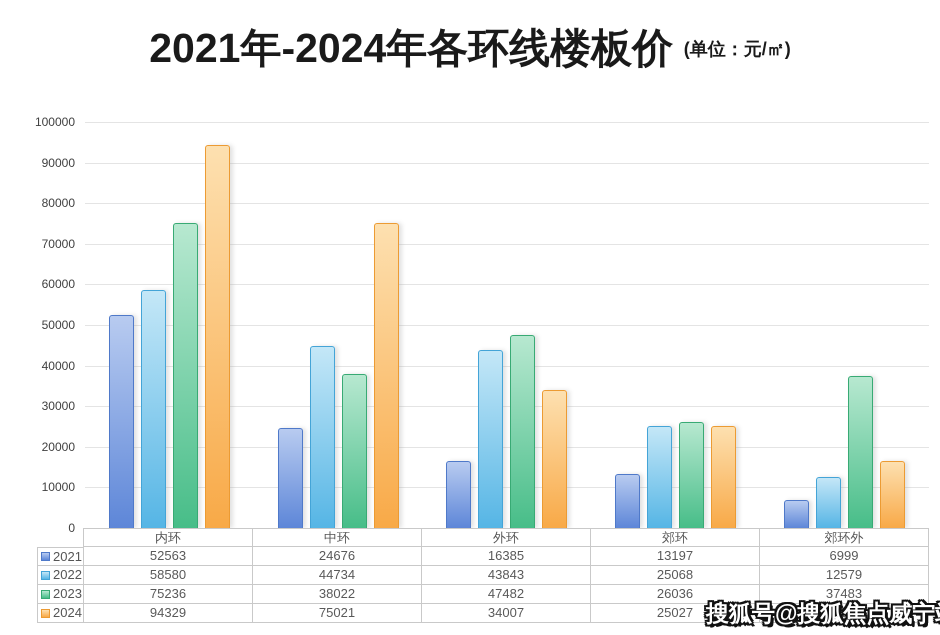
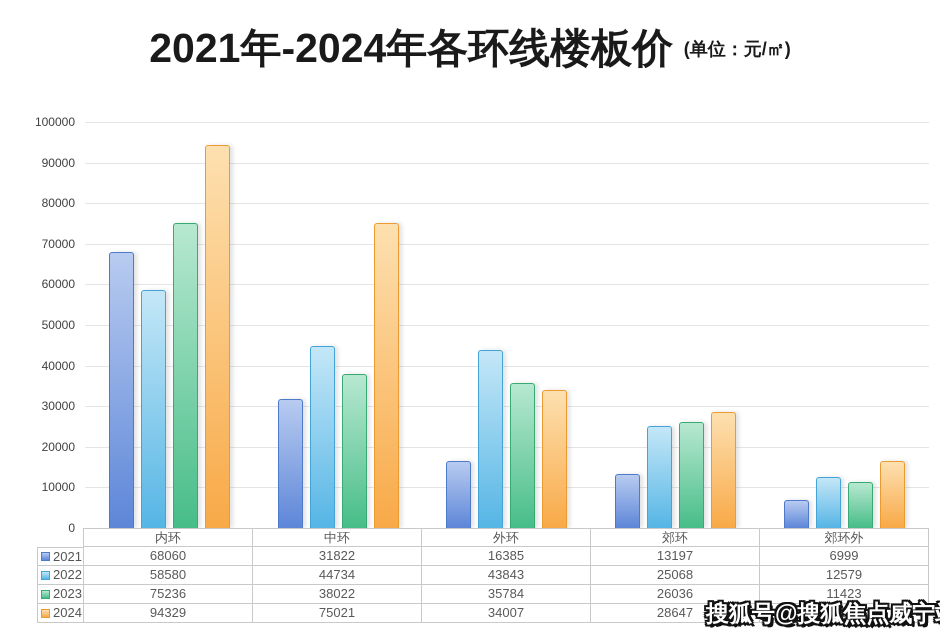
2021/内环: 52563 -> 68060
2021/中环: 24676 -> 31822
2023/外环: 47482 -> 35784
2024/郊环: 25027 -> 28647
2023/郊环外: 37483 -> 11423
